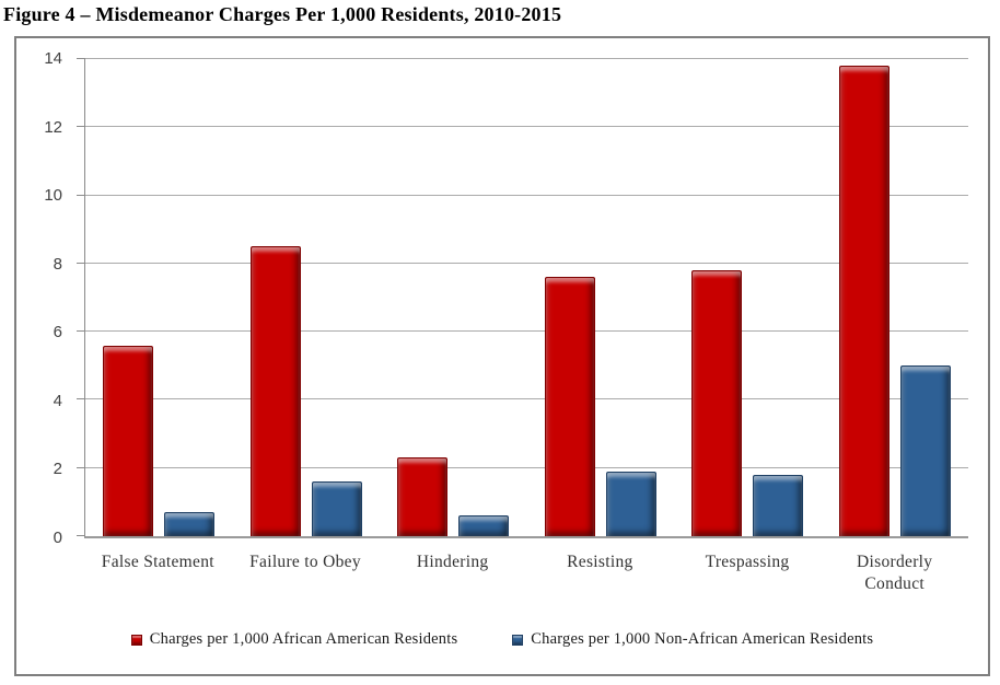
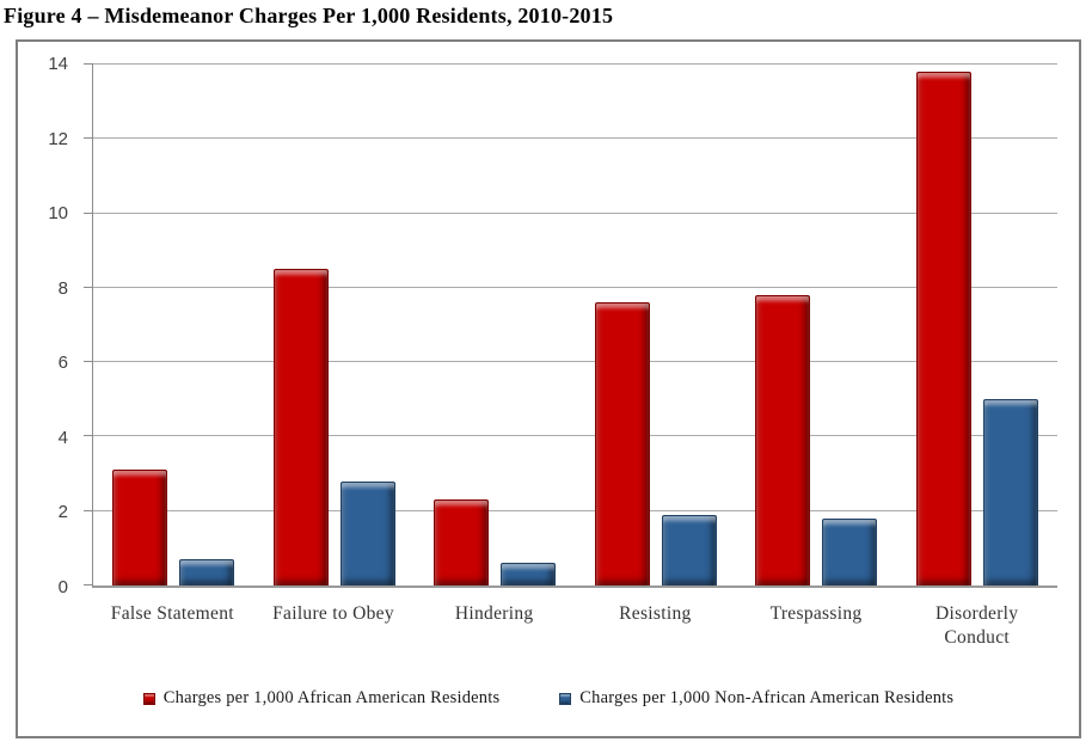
Charges per 1,000 African American Residents/False Statement: 5.6 -> 3.1
Charges per 1,000 Non-African American Residents/Failure to Obey: 1.6 -> 2.8
